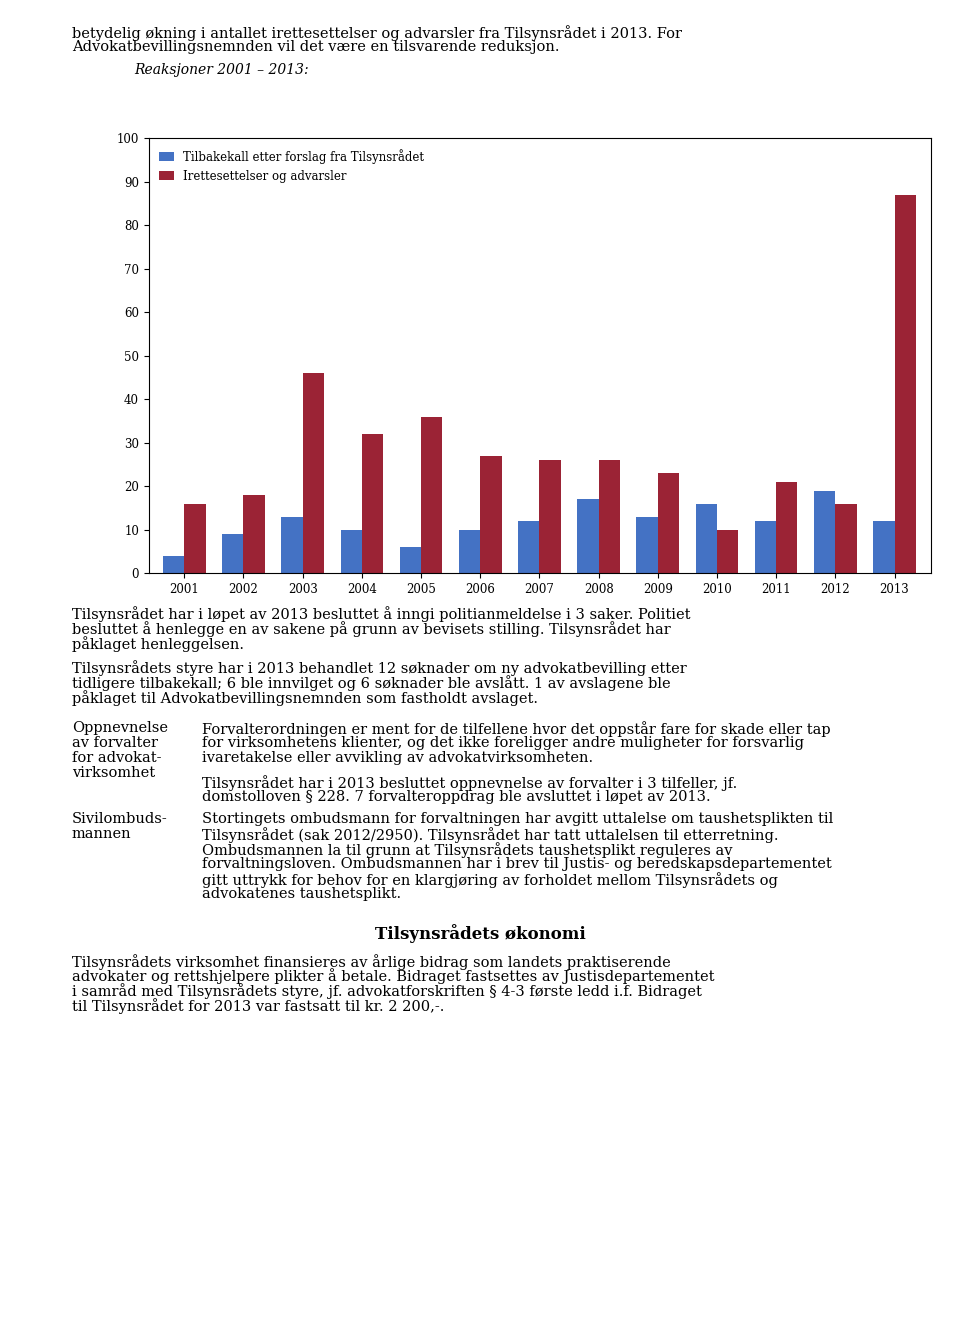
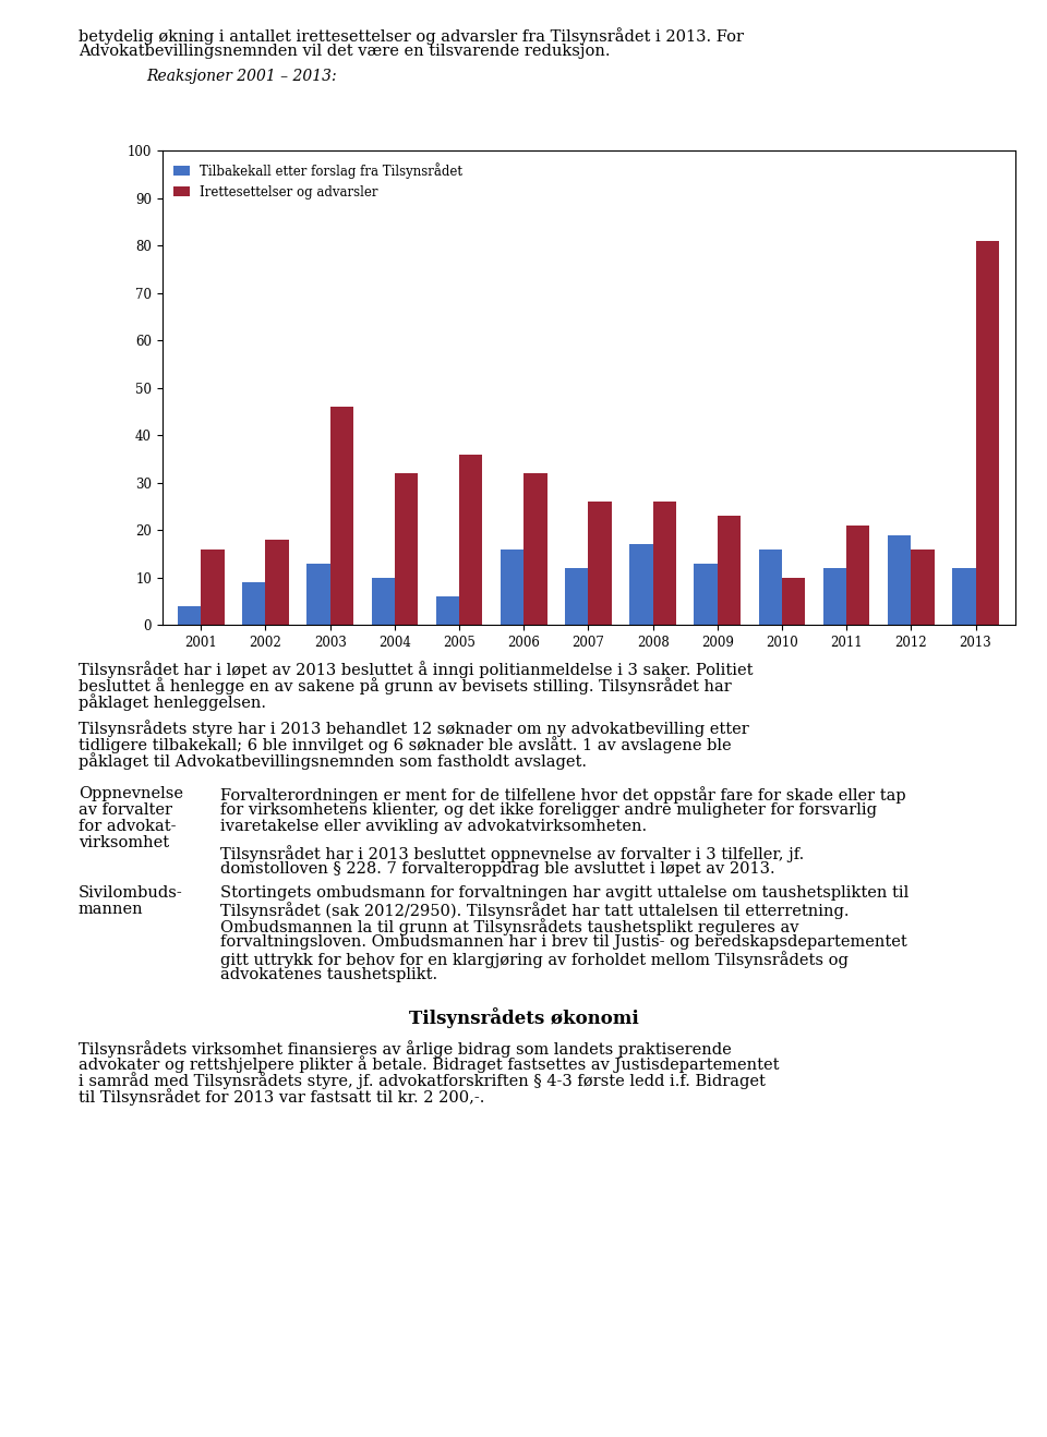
Tilbakekall etter forslag fra Tilsynsrådet/2006: 10 -> 16
Irettesettelser og advarsler/2006: 27 -> 32
Irettesettelser og advarsler/2013: 87 -> 81
